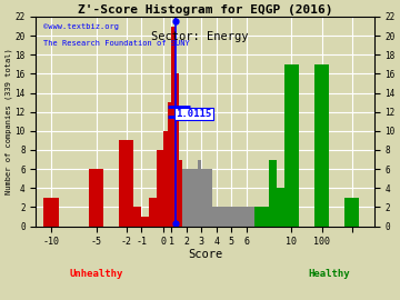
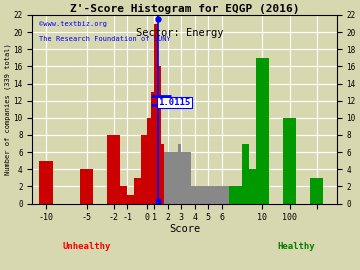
-10: 3 -> 5
-5: 6 -> 4
-2: 9 -> 8
100: 17 -> 10
